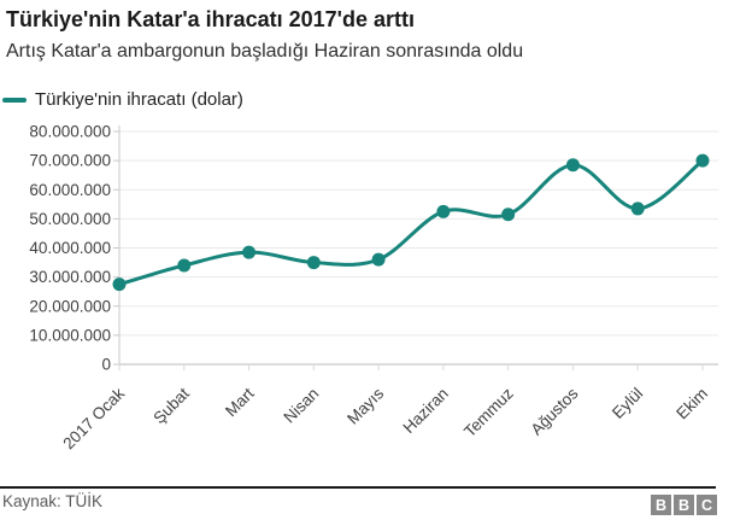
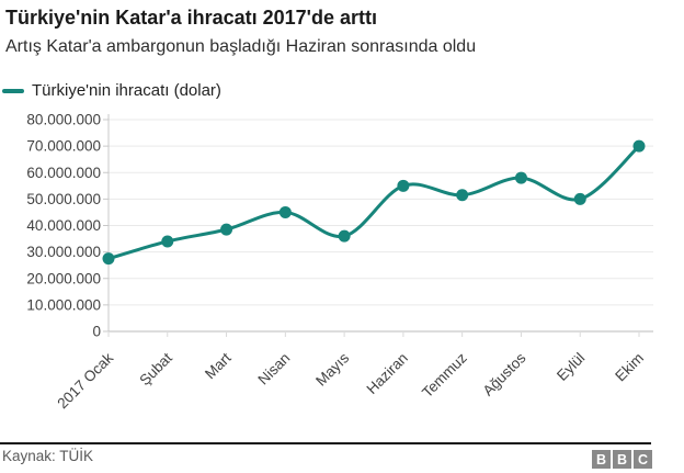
Nisan: 35000000 -> 45000000
Haziran: 52000000 -> 55000000
Ağustos: 68000000 -> 58000000
Eylül: 54000000 -> 50000000
